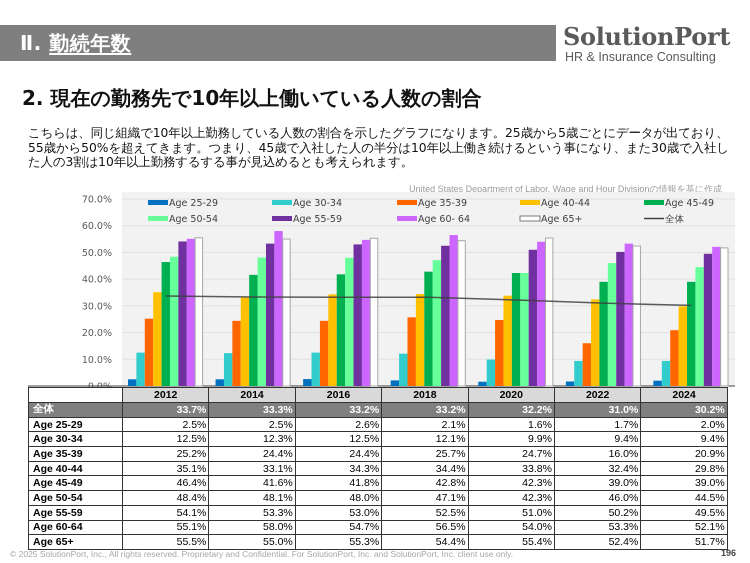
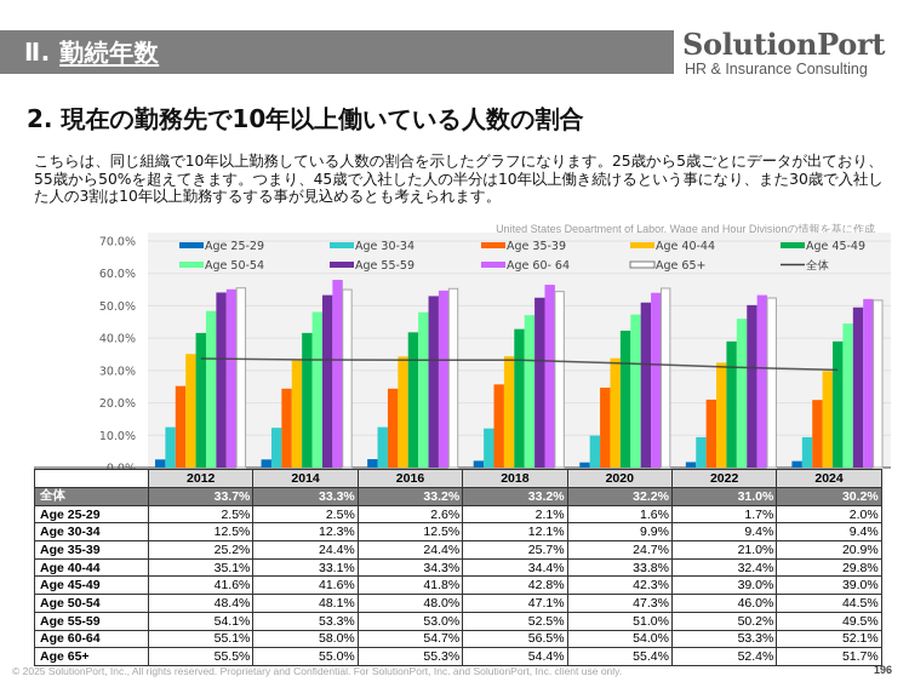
Age 45-49/2012: 46.4% -> 41.6%
Age 50-54/2020: 42.3% -> 47.3%
Age 35-39/2022: 16.0% -> 21.0%
